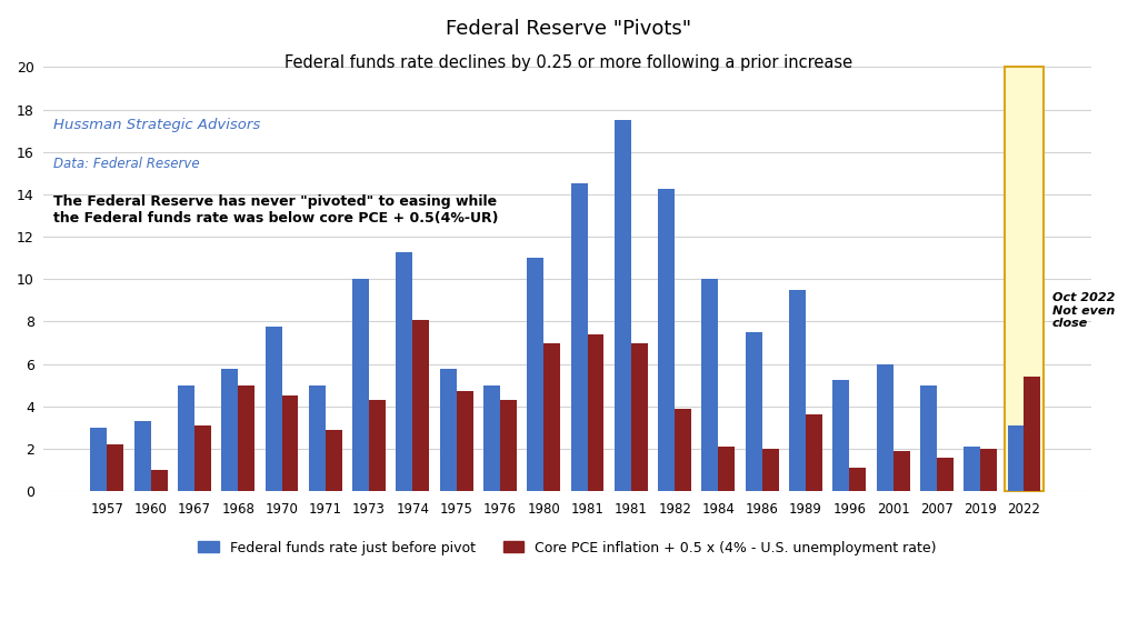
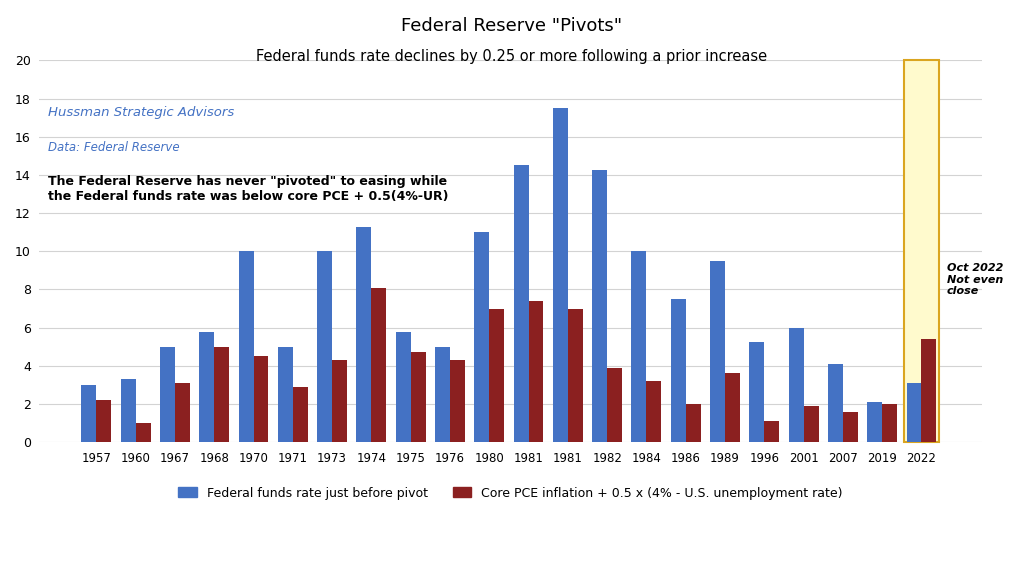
Federal funds rate just before pivot/1970: 7.8 -> 10.0
Core PCE inflation + 0.5 x (4% - U.S. unemployment rate)/1984: 2.1 -> 3.2
Federal funds rate just before pivot/2007: 5.0 -> 4.1
